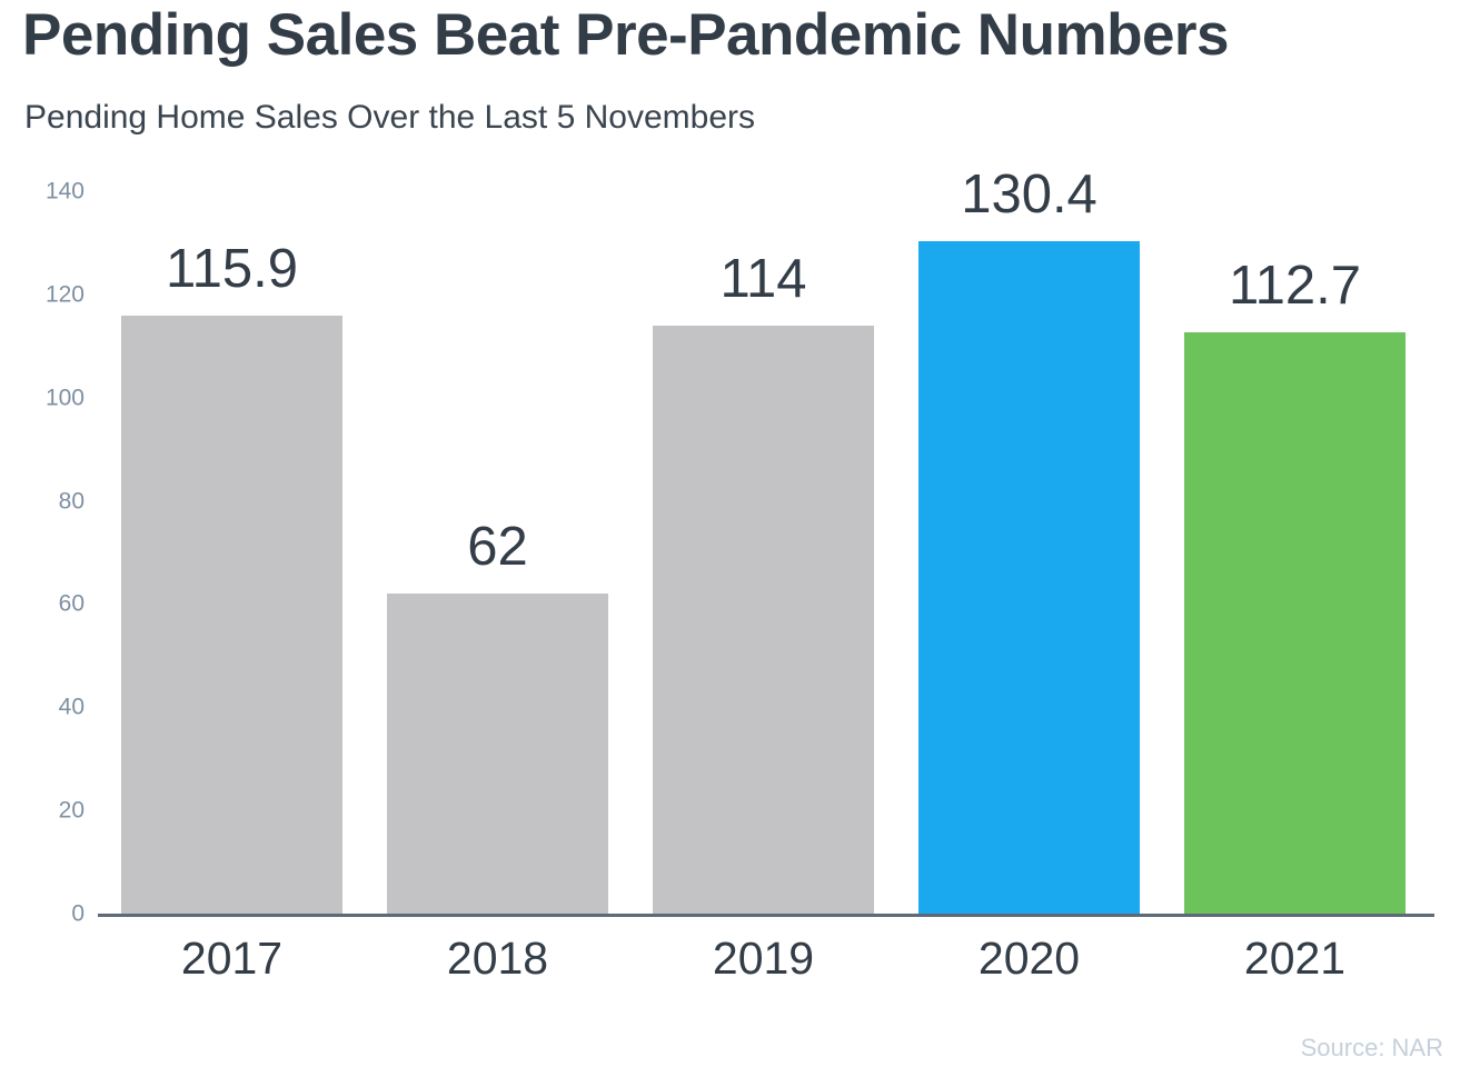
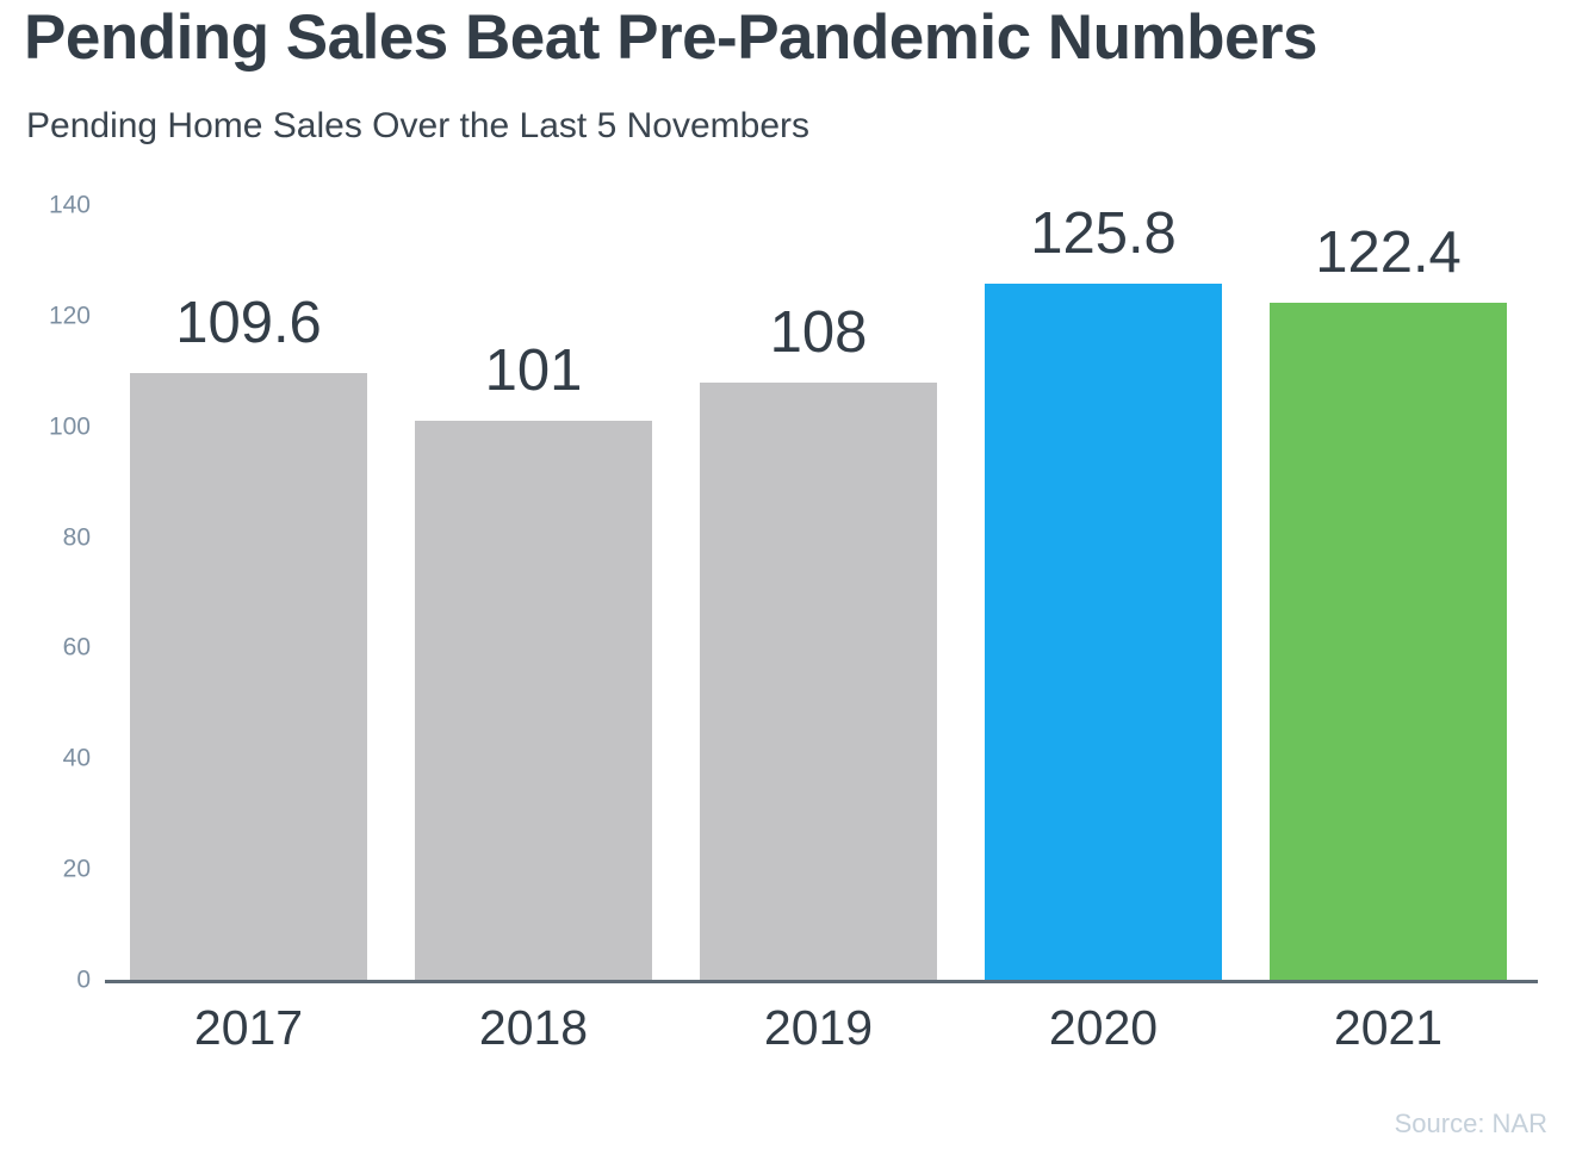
2017: 115.9 -> 109.6
2018: 62 -> 101
2019: 114 -> 108
2020: 130.4 -> 125.8
2021: 112.7 -> 122.4
